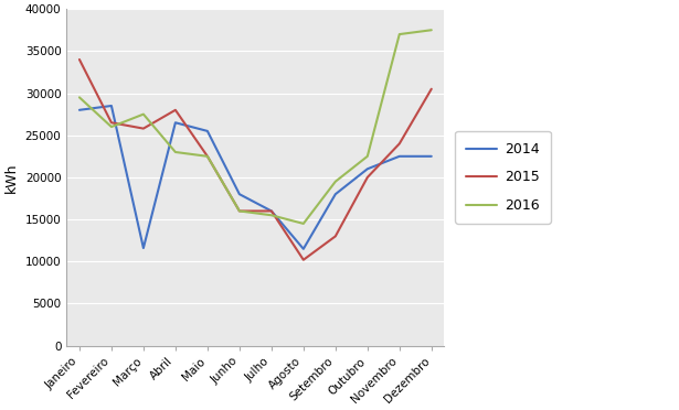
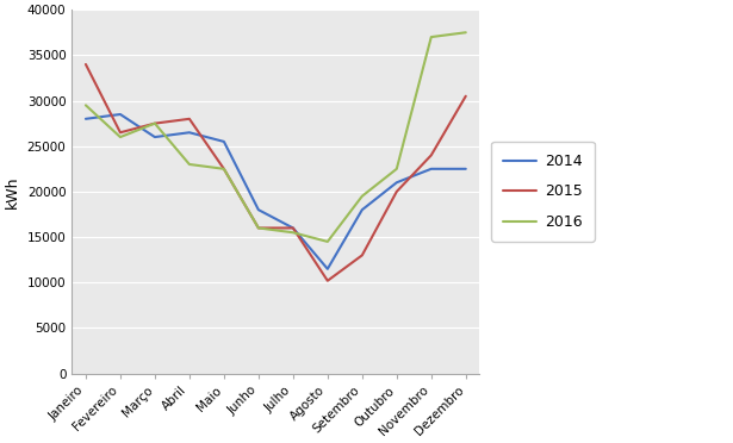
2014/Março: 11600 -> 26000
2015/Março: 25800 -> 27500
